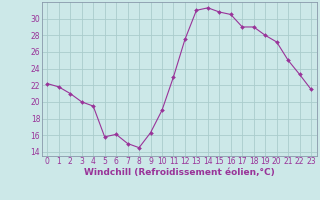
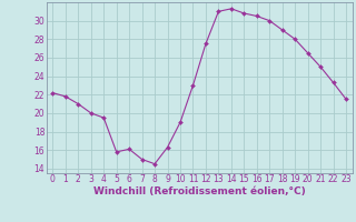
17: 29.0 -> 30.0
20: 27.2 -> 26.5
